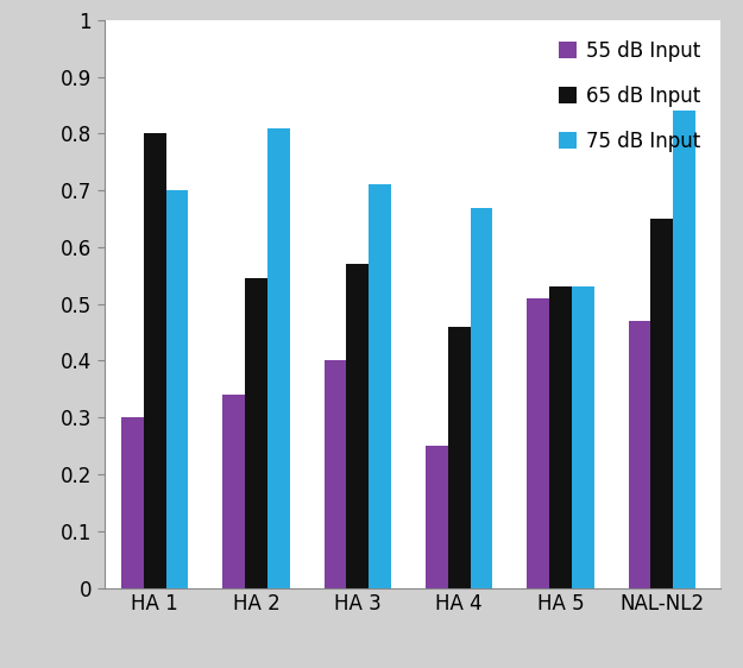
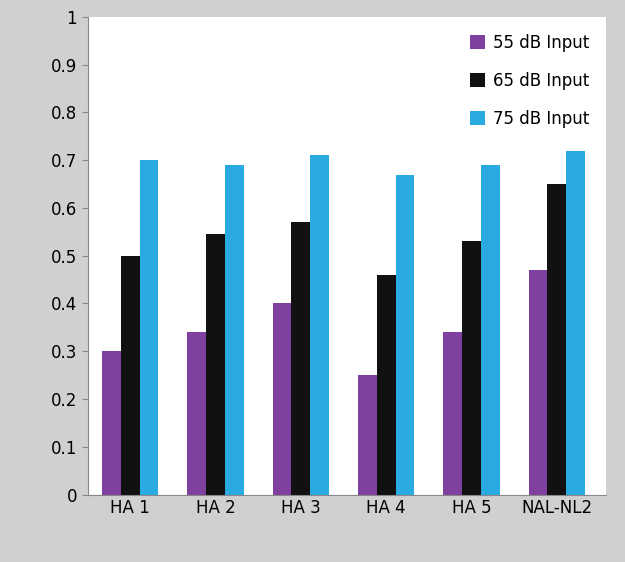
65 dB Input/HA 1: 0.800 -> 0.500
75 dB Input/HA 2: 0.81 -> 0.69
55 dB Input/HA 5: 0.51 -> 0.34
75 dB Input/HA 5: 0.53 -> 0.69
75 dB Input/NAL-NL2: 0.84 -> 0.72
